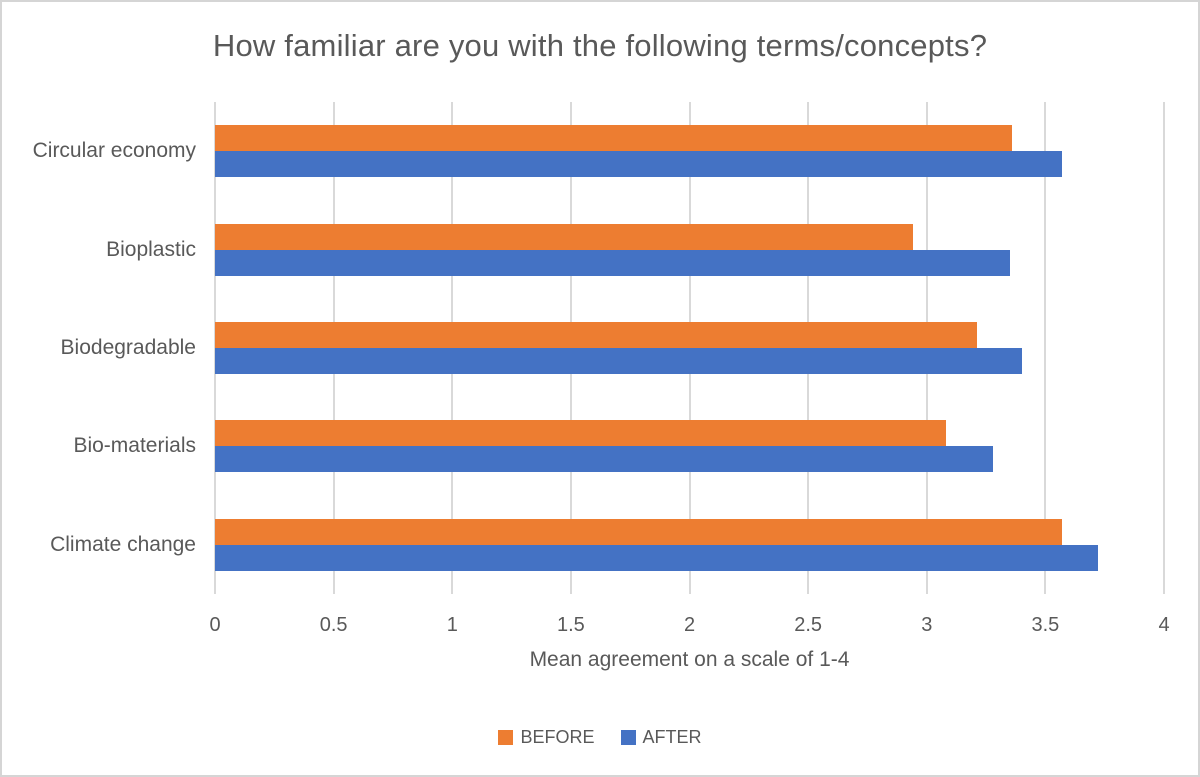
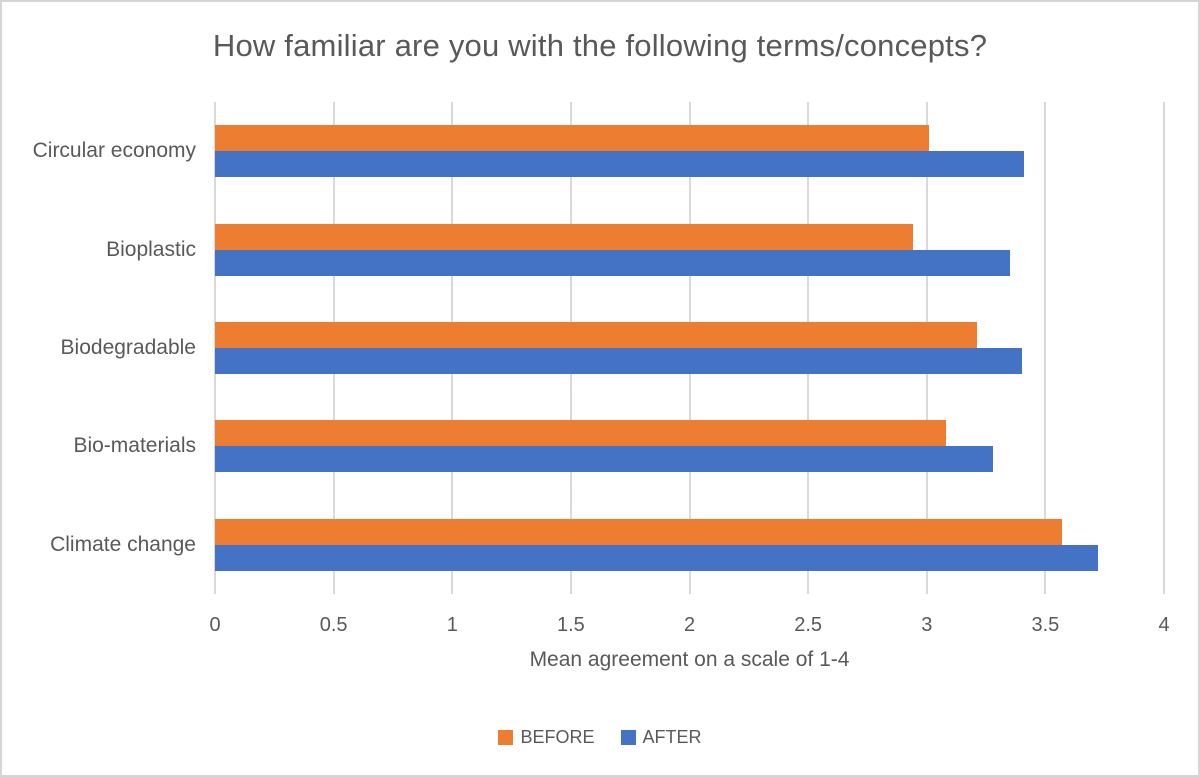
BEFORE/Circular economy: 3.36 -> 3.01
AFTER/Circular economy: 3.57 -> 3.41
